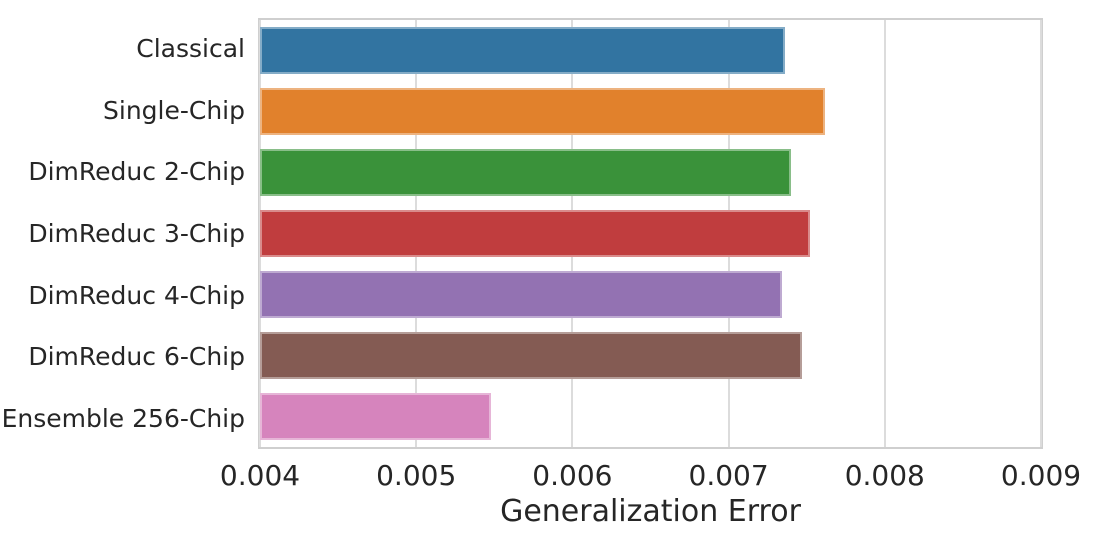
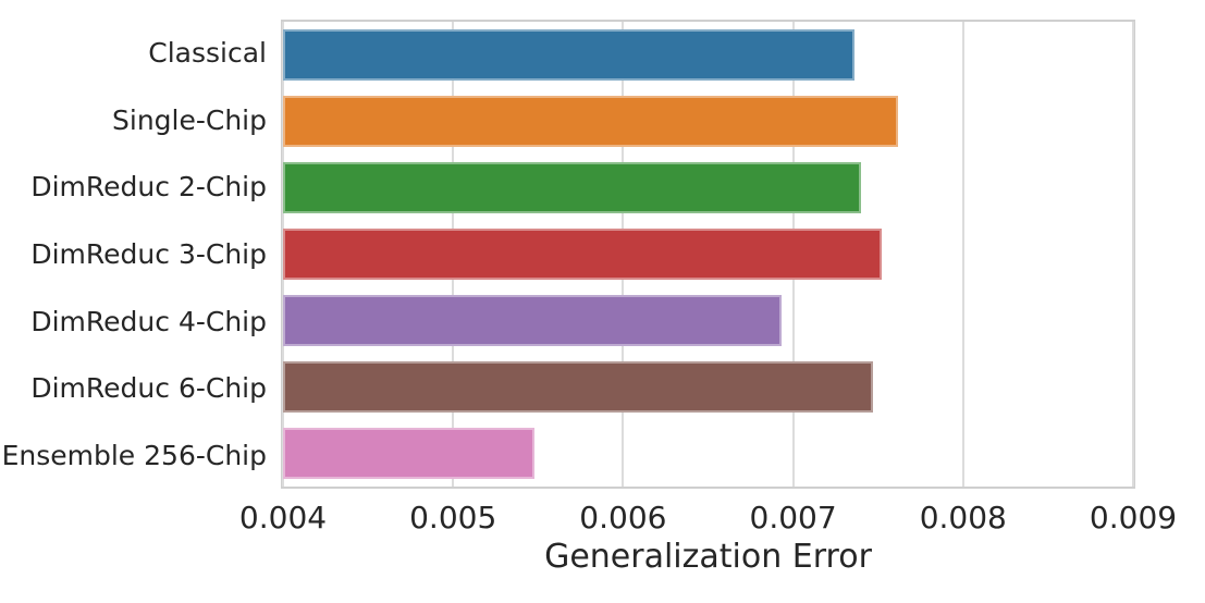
DimReduc 4-Chip: 0.00734 -> 0.00693
